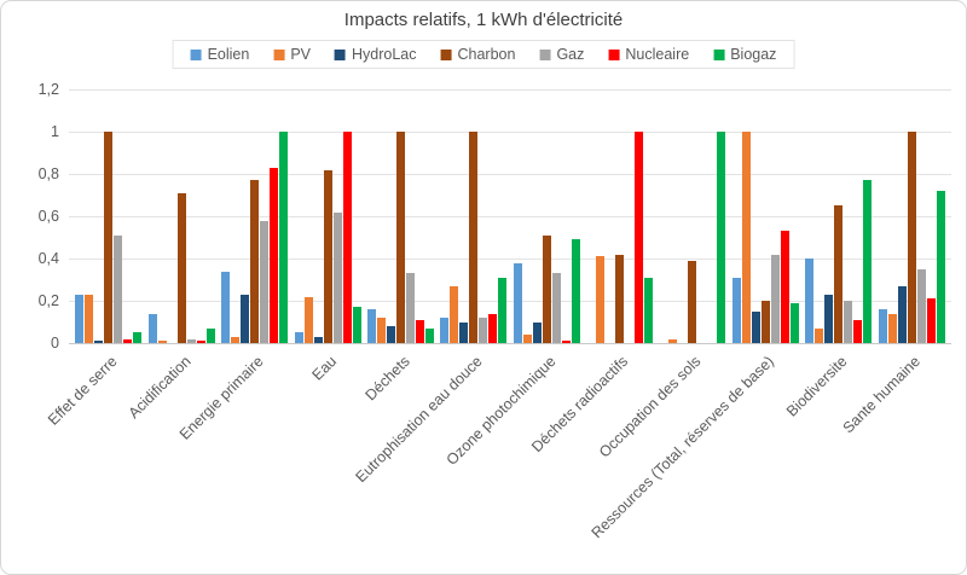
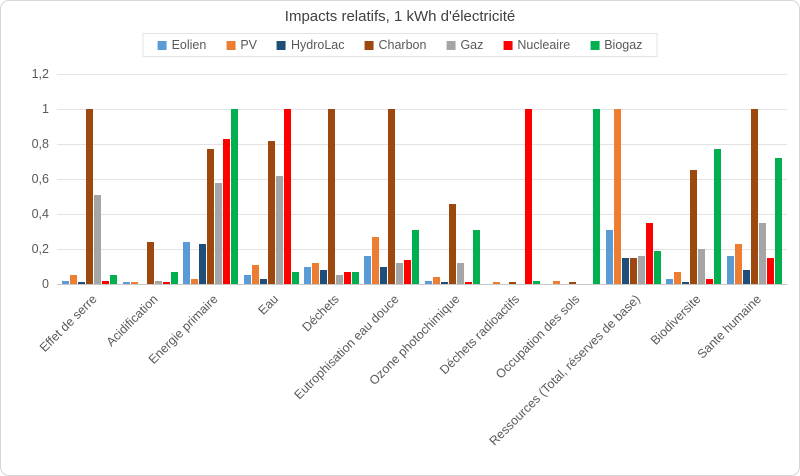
Eolien/Effet de serre: 0,23 -> 0,02
PV/Effet de serre: 0,23 -> 0,05
Eolien/Acidification: 0,14 -> 0,01
Charbon/Acidification: 0,71 -> 0,24
Eolien/Energie primaire: 0,34 -> 0,24
PV/Eau: 0,22 -> 0,11
Biogaz/Eau: 0,17 -> 0,07
Eolien/Déchets: 0,16 -> 0,10
Gaz/Déchets: 0,33 -> 0,05
Nucleaire/Déchets: 0,11 -> 0,07
Eolien/Eutrophisation eau douce: 0,12 -> 0,16
Eolien/Ozone photochimique: 0,38 -> 0,02
HydroLac/Ozone photochimique: 0,10 -> 0,01
Charbon/Ozone photochimique: 0,51 -> 0,46
Gaz/Ozone photochimique: 0,33 -> 0,12
Biogaz/Ozone photochimique: 0,49 -> 0,31
PV/Déchets radioactifs: 0,41 -> 0,01
Charbon/Déchets radioactifs: 0,42 -> 0,01
Biogaz/Déchets radioactifs: 0,31 -> 0,02
Charbon/Occupation des sols: 0,39 -> 0,01
Charbon/Ressources (Total, réserves de base): 0,20 -> 0,15
Gaz/Ressources (Total, réserves de base): 0,42 -> 0,16
Nucleaire/Ressources (Total, réserves de base): 0,53 -> 0,35
Eolien/Biodiversite: 0,40 -> 0,03
HydroLac/Biodiversite: 0,23 -> 0,01
Nucleaire/Biodiversite: 0,11 -> 0,03
PV/Sante humaine: 0,14 -> 0,23
HydroLac/Sante humaine: 0,27 -> 0,08
Nucleaire/Sante humaine: 0,21 -> 0,15
